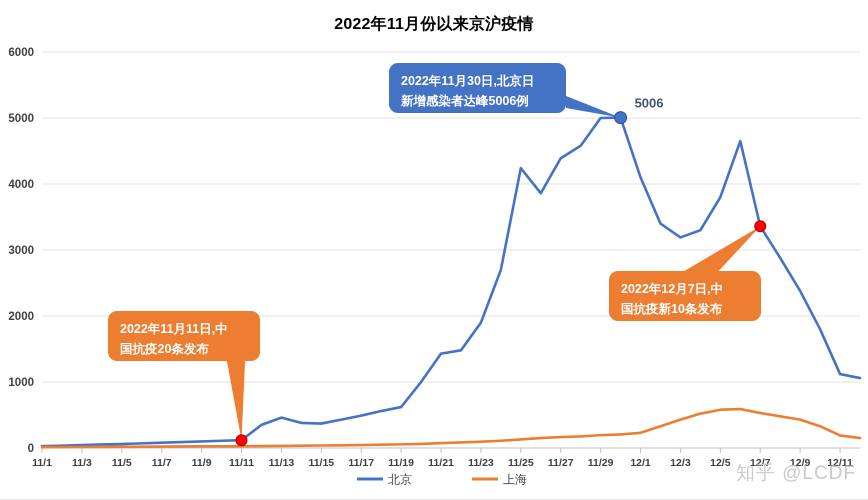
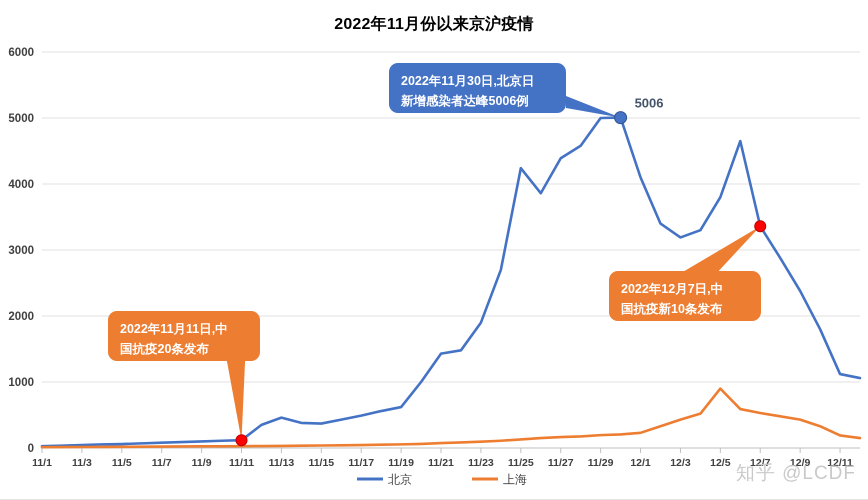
上海/12/5: 600 -> 900
